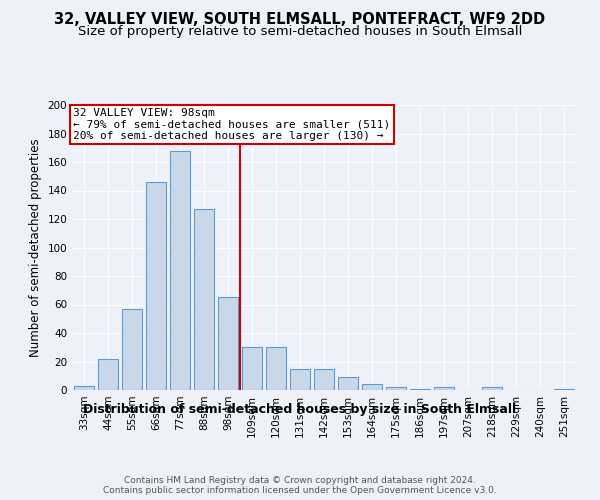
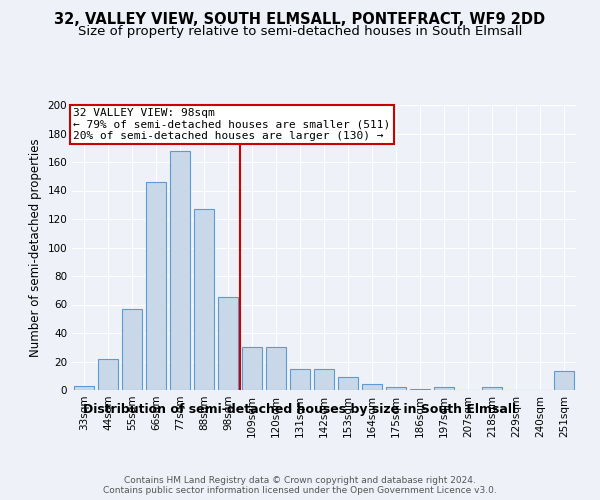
251sqm: 1 -> 13
